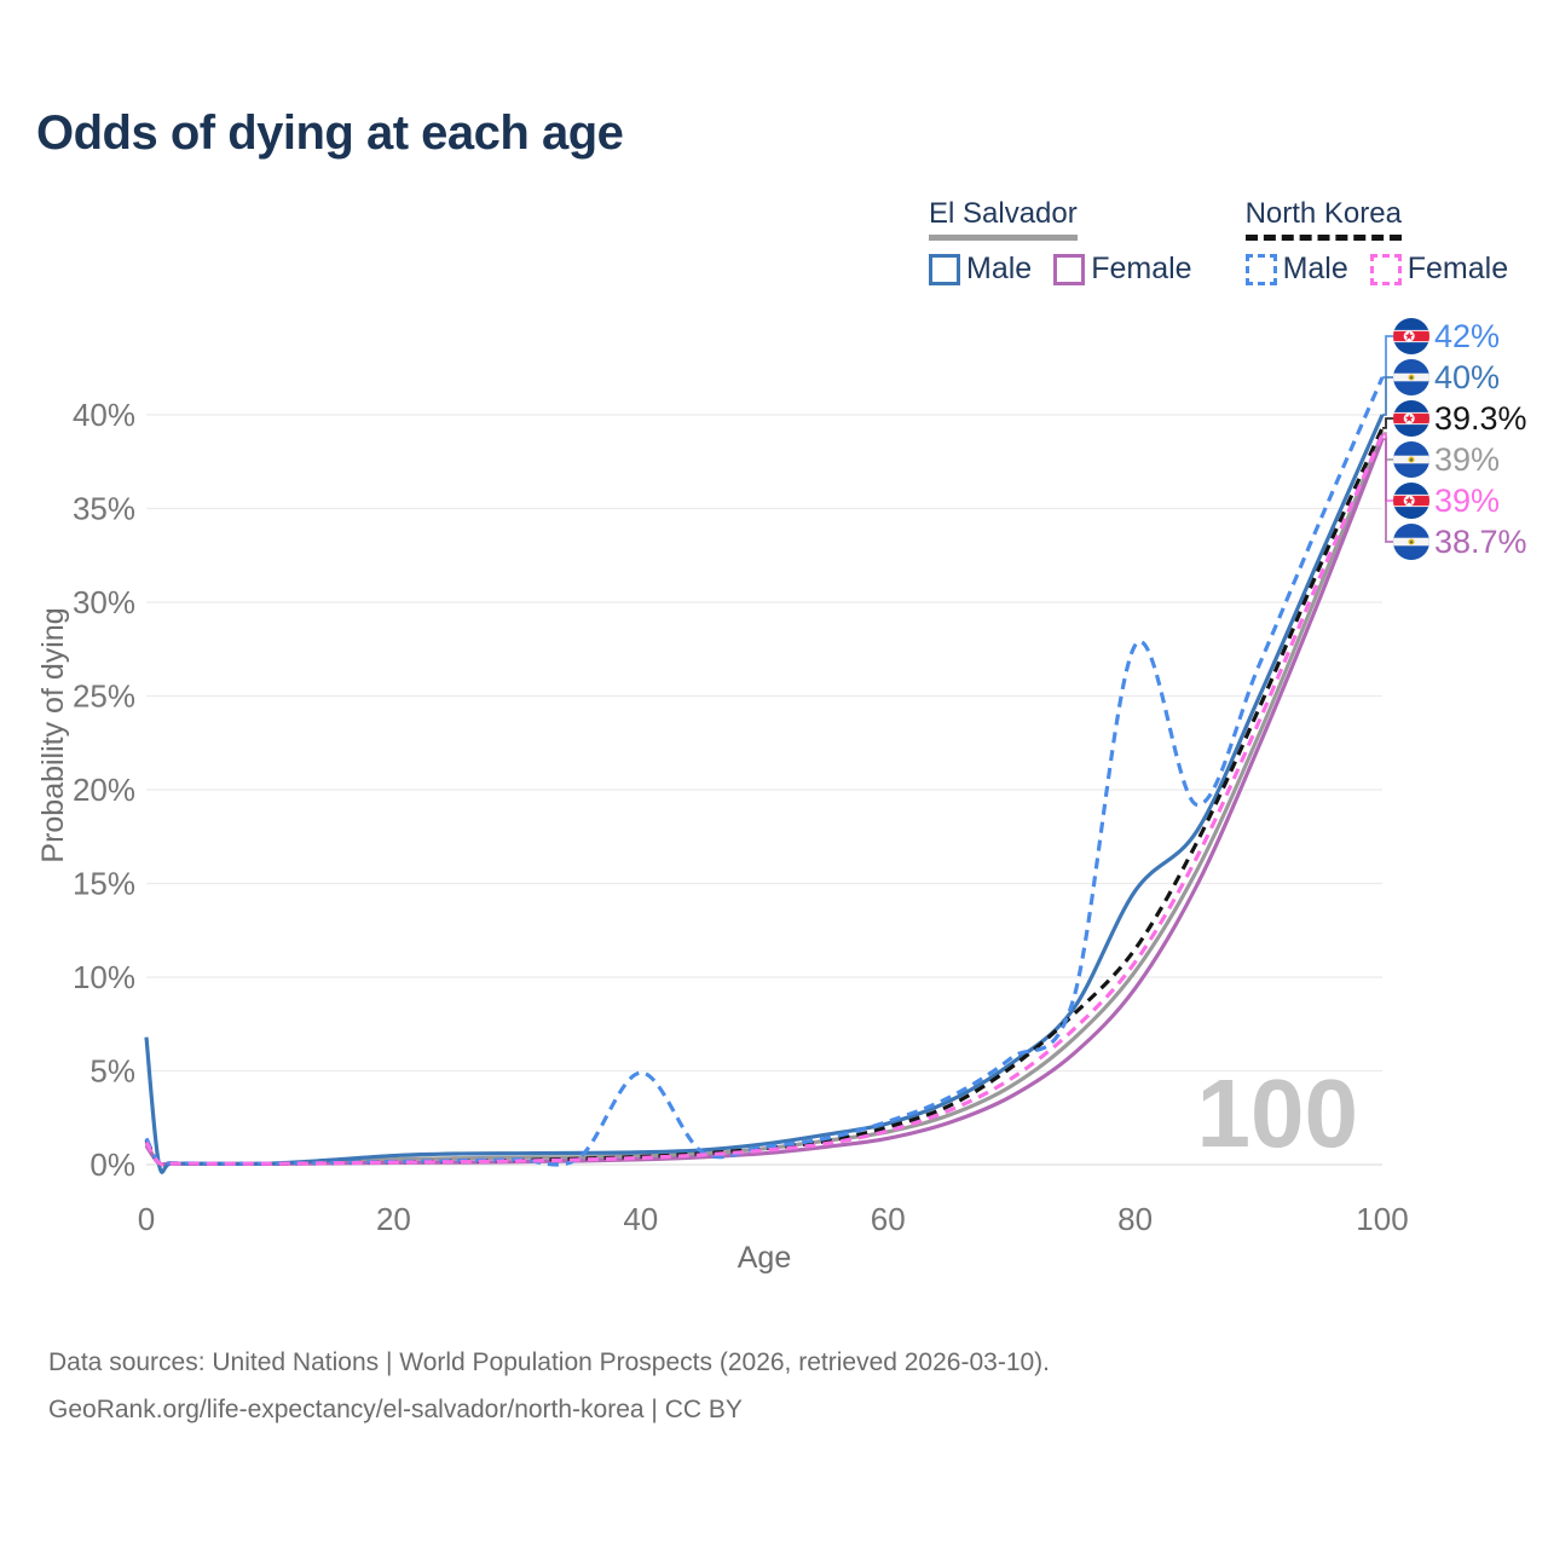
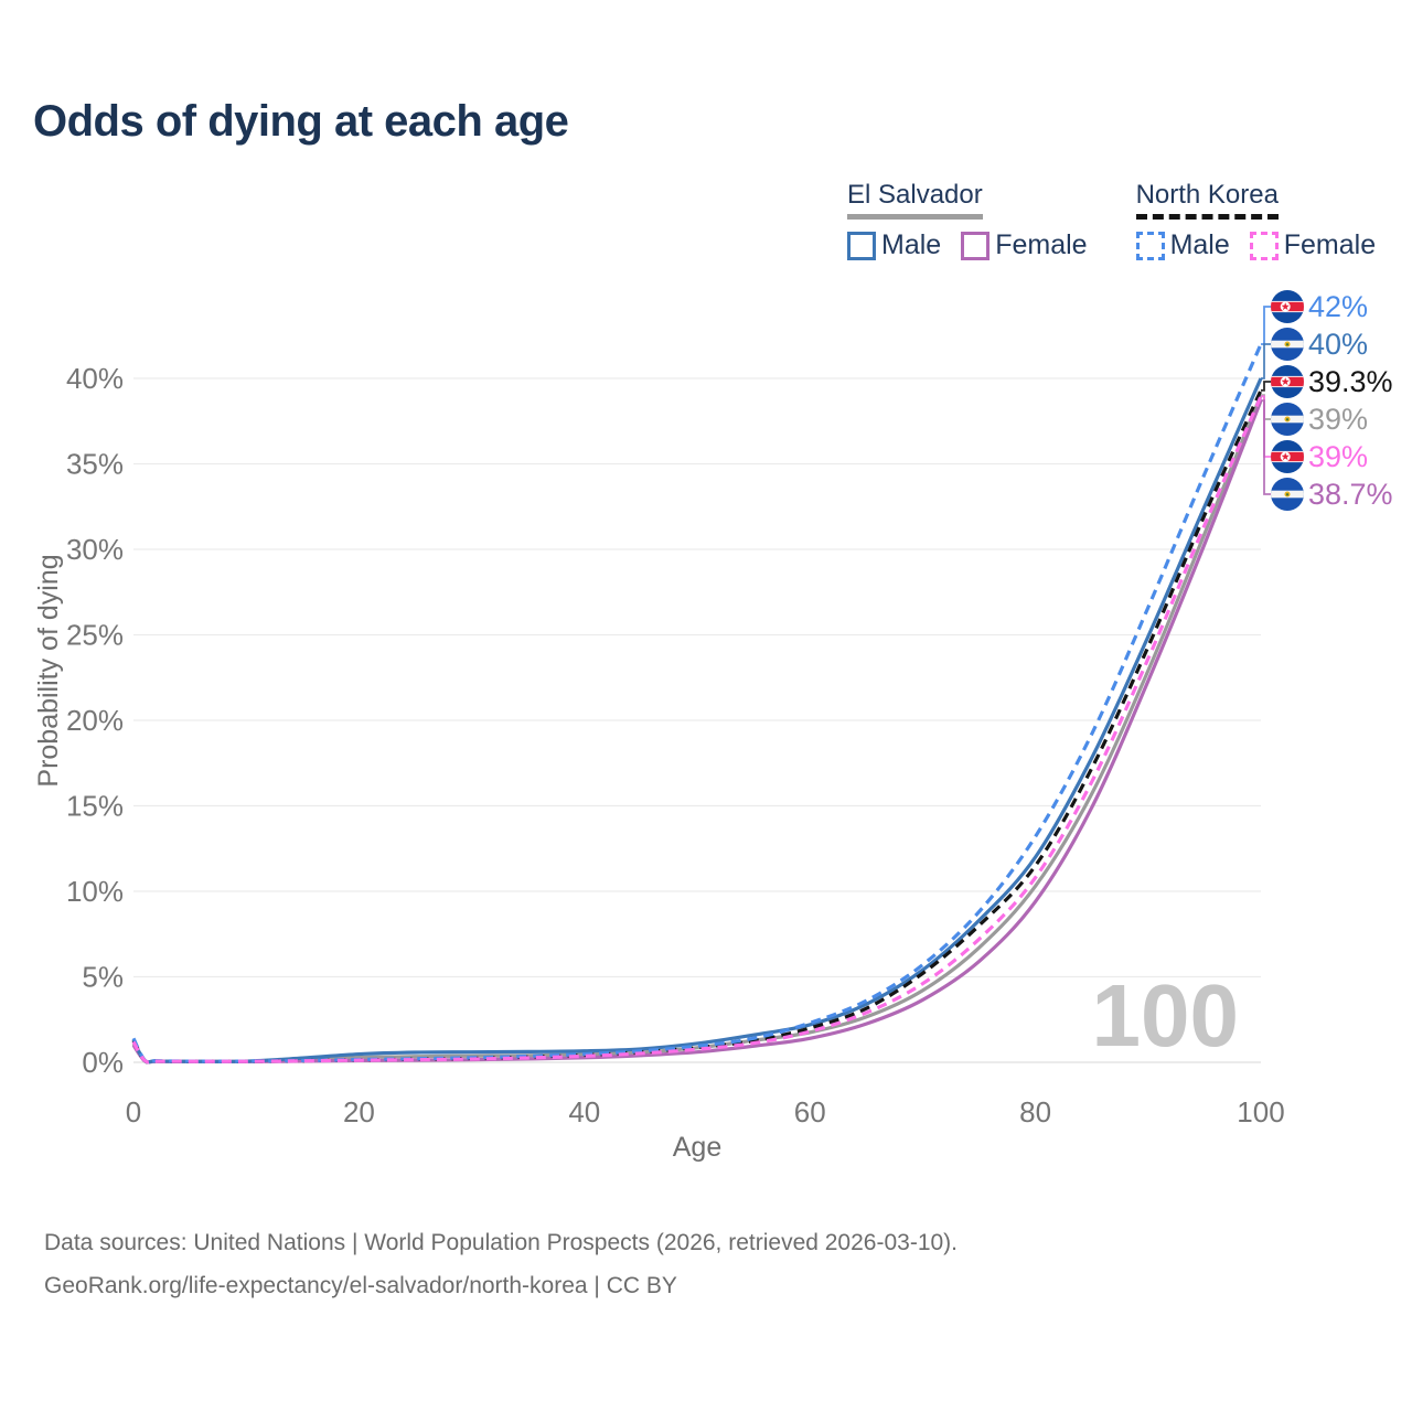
El Salvador Male/0: 6.8% -> 1.2%
North Korea Male/40: 4.9% -> 0.5%
El Salvador Male/80: 14.6% -> 12.0%
North Korea Male/80: 27.7% -> 13.2%
